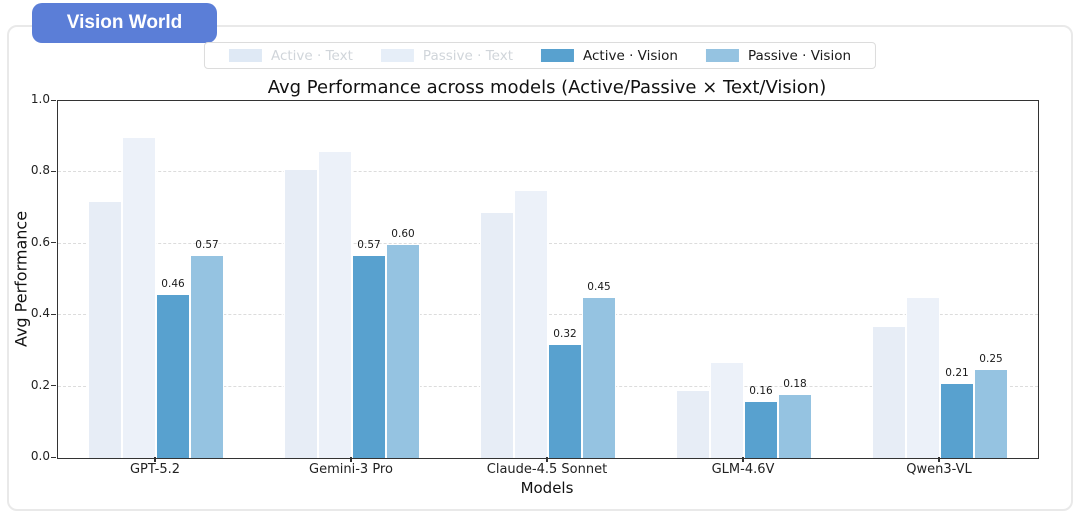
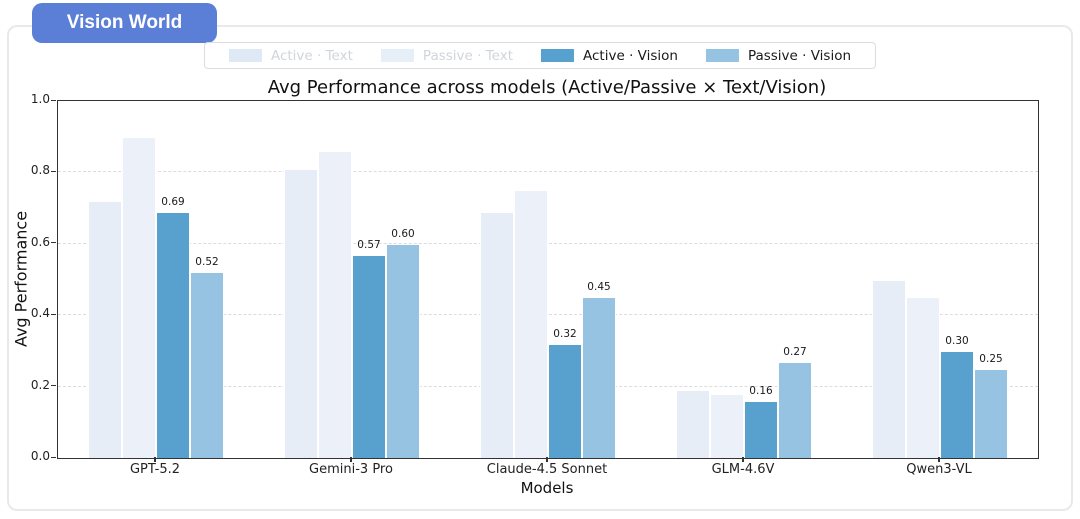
Active · Vision/GPT-5.2: 0.46 -> 0.69
Passive · Vision/GPT-5.2: 0.57 -> 0.52
Passive · Text/GLM-4.6V: 0.27 -> 0.18
Passive · Vision/GLM-4.6V: 0.18 -> 0.27
Active · Text/Qwen3-VL: 0.37 -> 0.50
Active · Vision/Qwen3-VL: 0.21 -> 0.30
